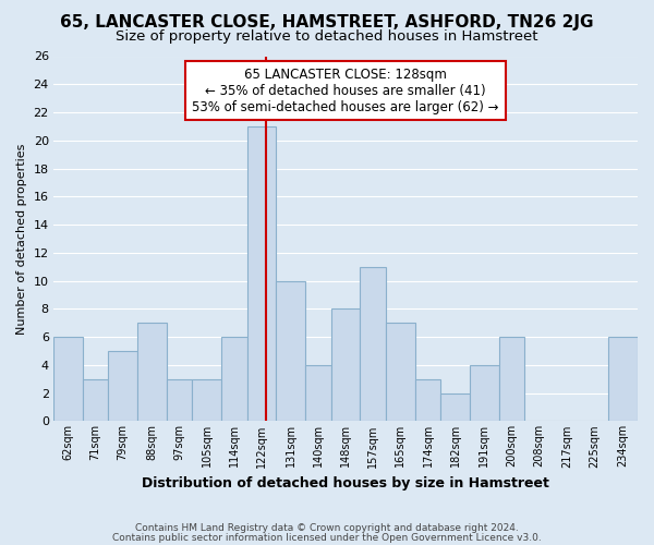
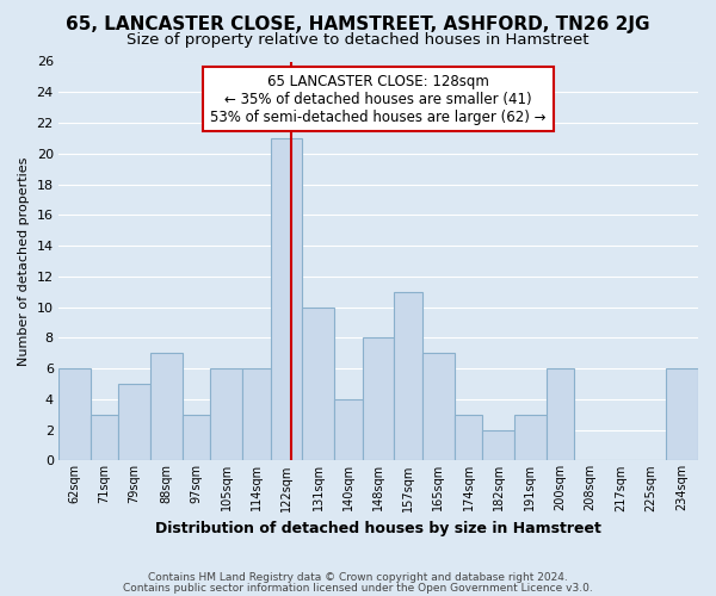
105sqm: 3 -> 6
191sqm: 4 -> 3
